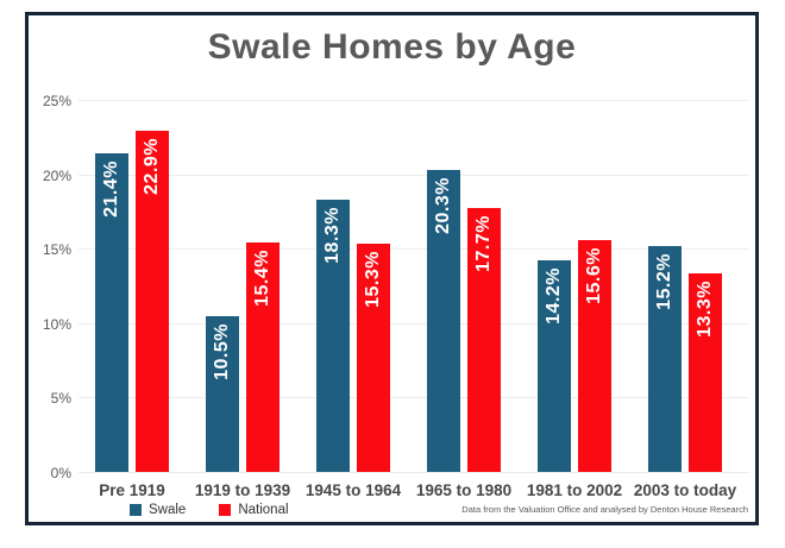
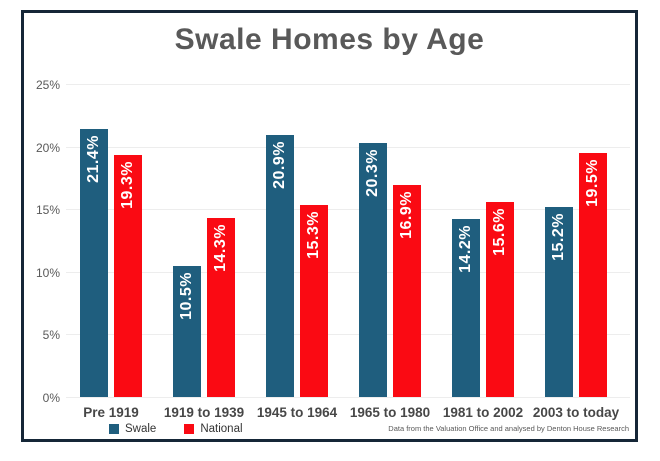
National/Pre 1919: 22.9% -> 19.3%
National/1919 to 1939: 15.4% -> 14.3%
Swale/1945 to 1964: 18.3% -> 20.9%
National/1965 to 1980: 17.7% -> 16.9%
National/2003 to today: 13.3% -> 19.5%
